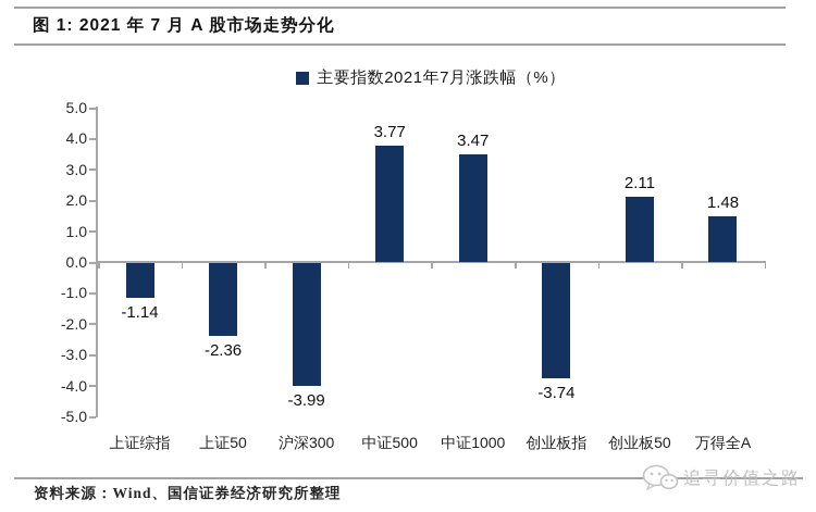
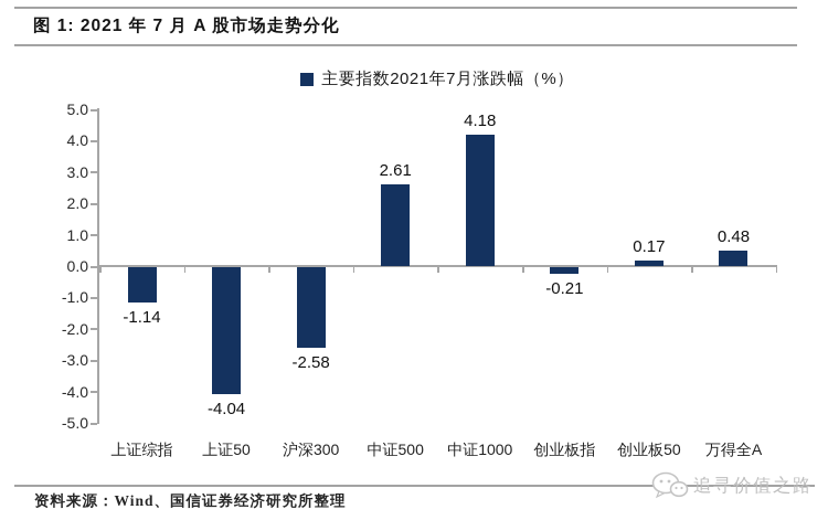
上证50: -2.36 -> -4.04
沪深300: -3.99 -> -2.58
中证500: 3.77 -> 2.61
中证1000: 3.47 -> 4.18
创业板指: -3.74 -> -0.21
创业板50: 2.11 -> 0.17
万得全A: 1.48 -> 0.48
